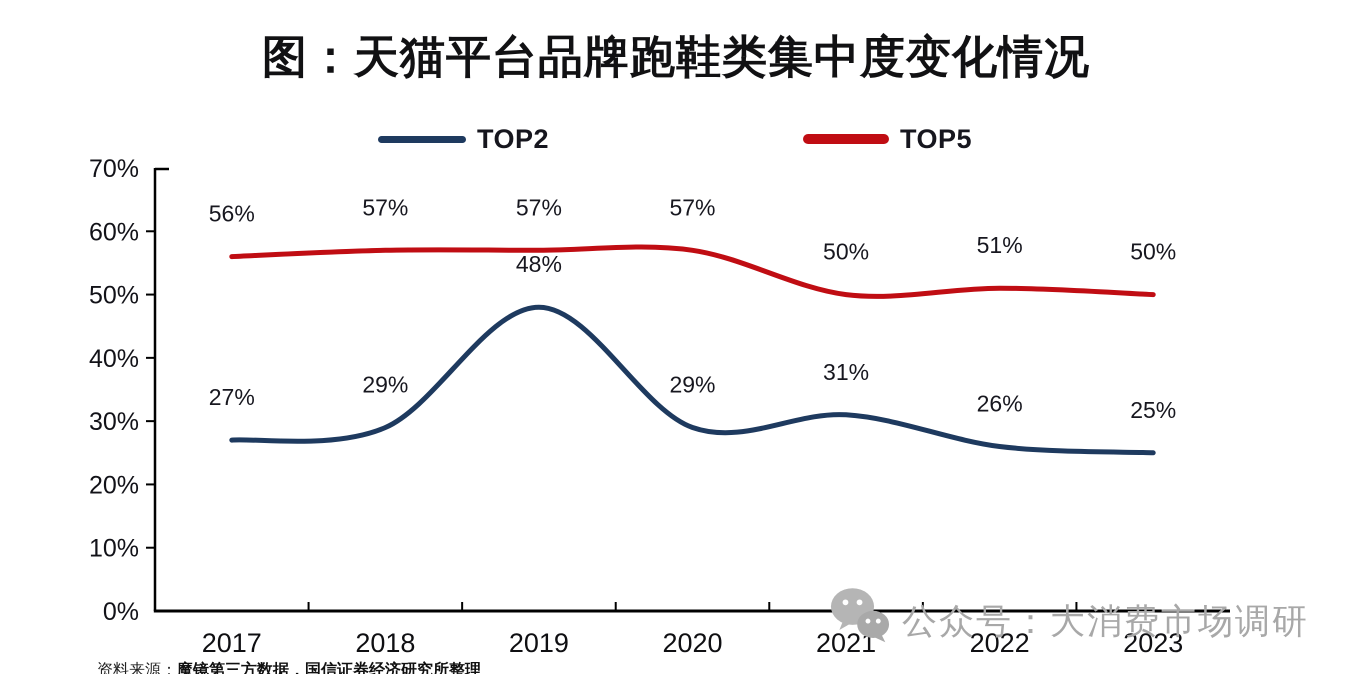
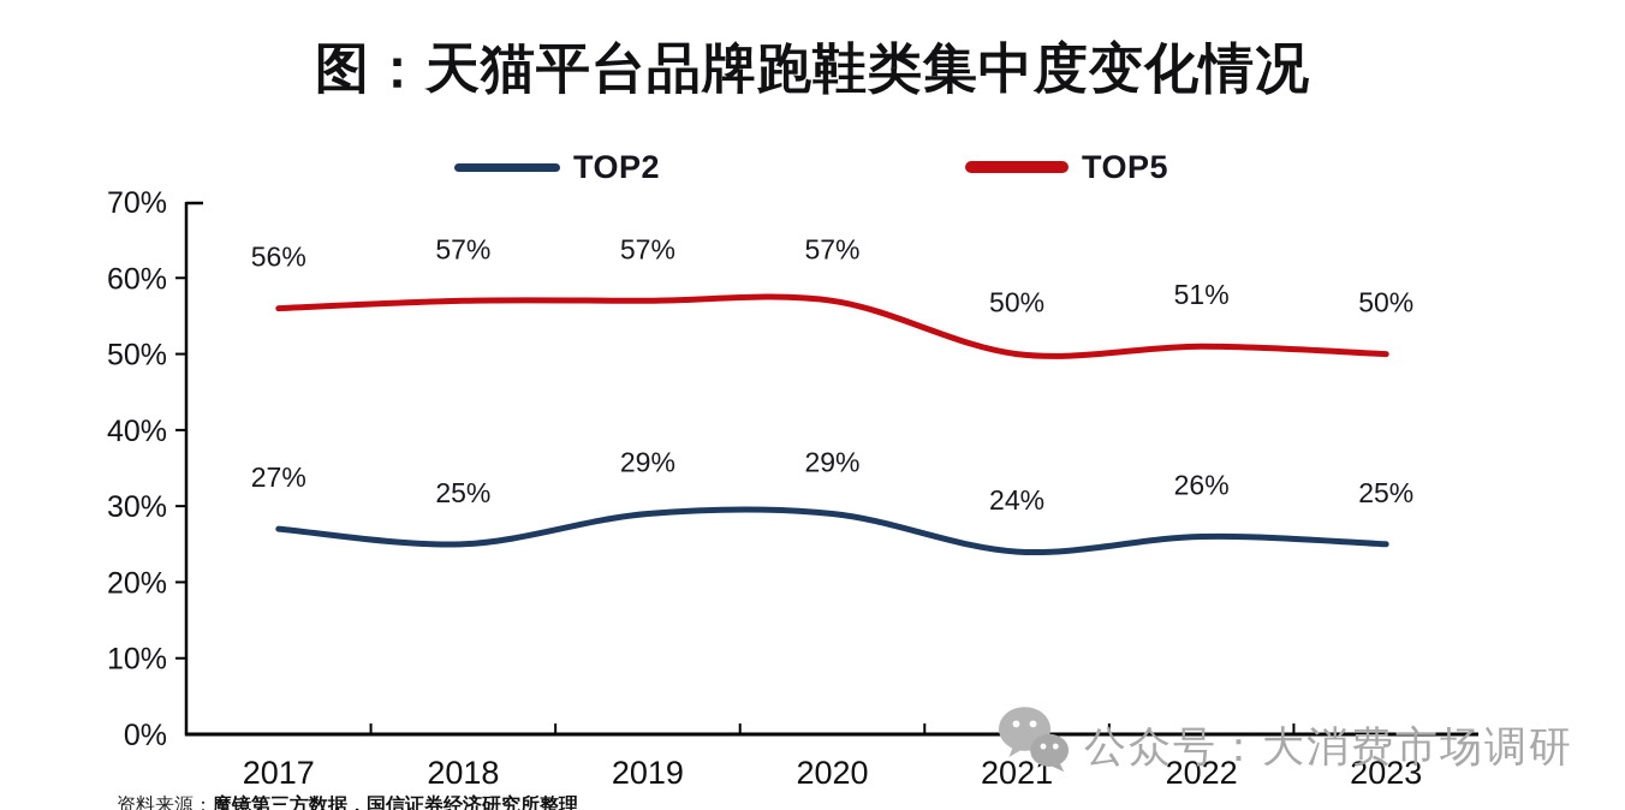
TOP2/2018: 29% -> 25%
TOP2/2019: 48% -> 29%
TOP2/2021: 31% -> 24%
